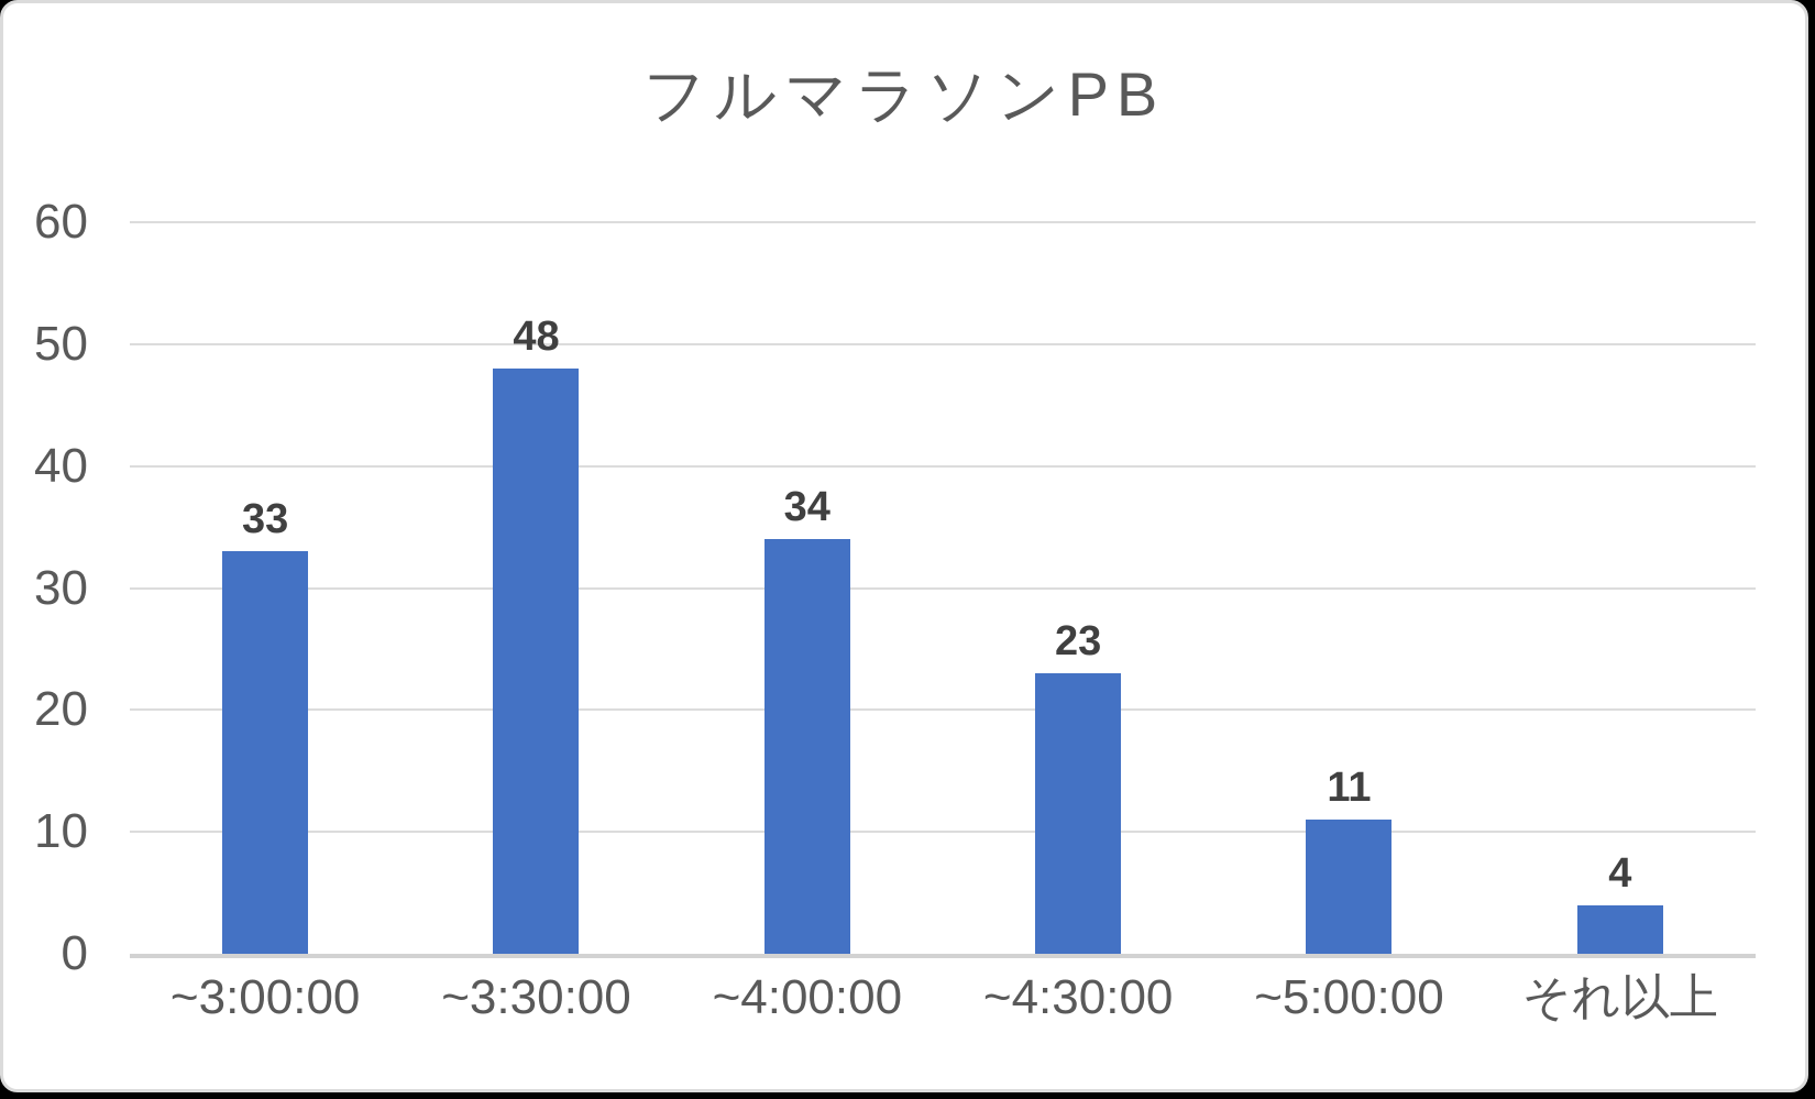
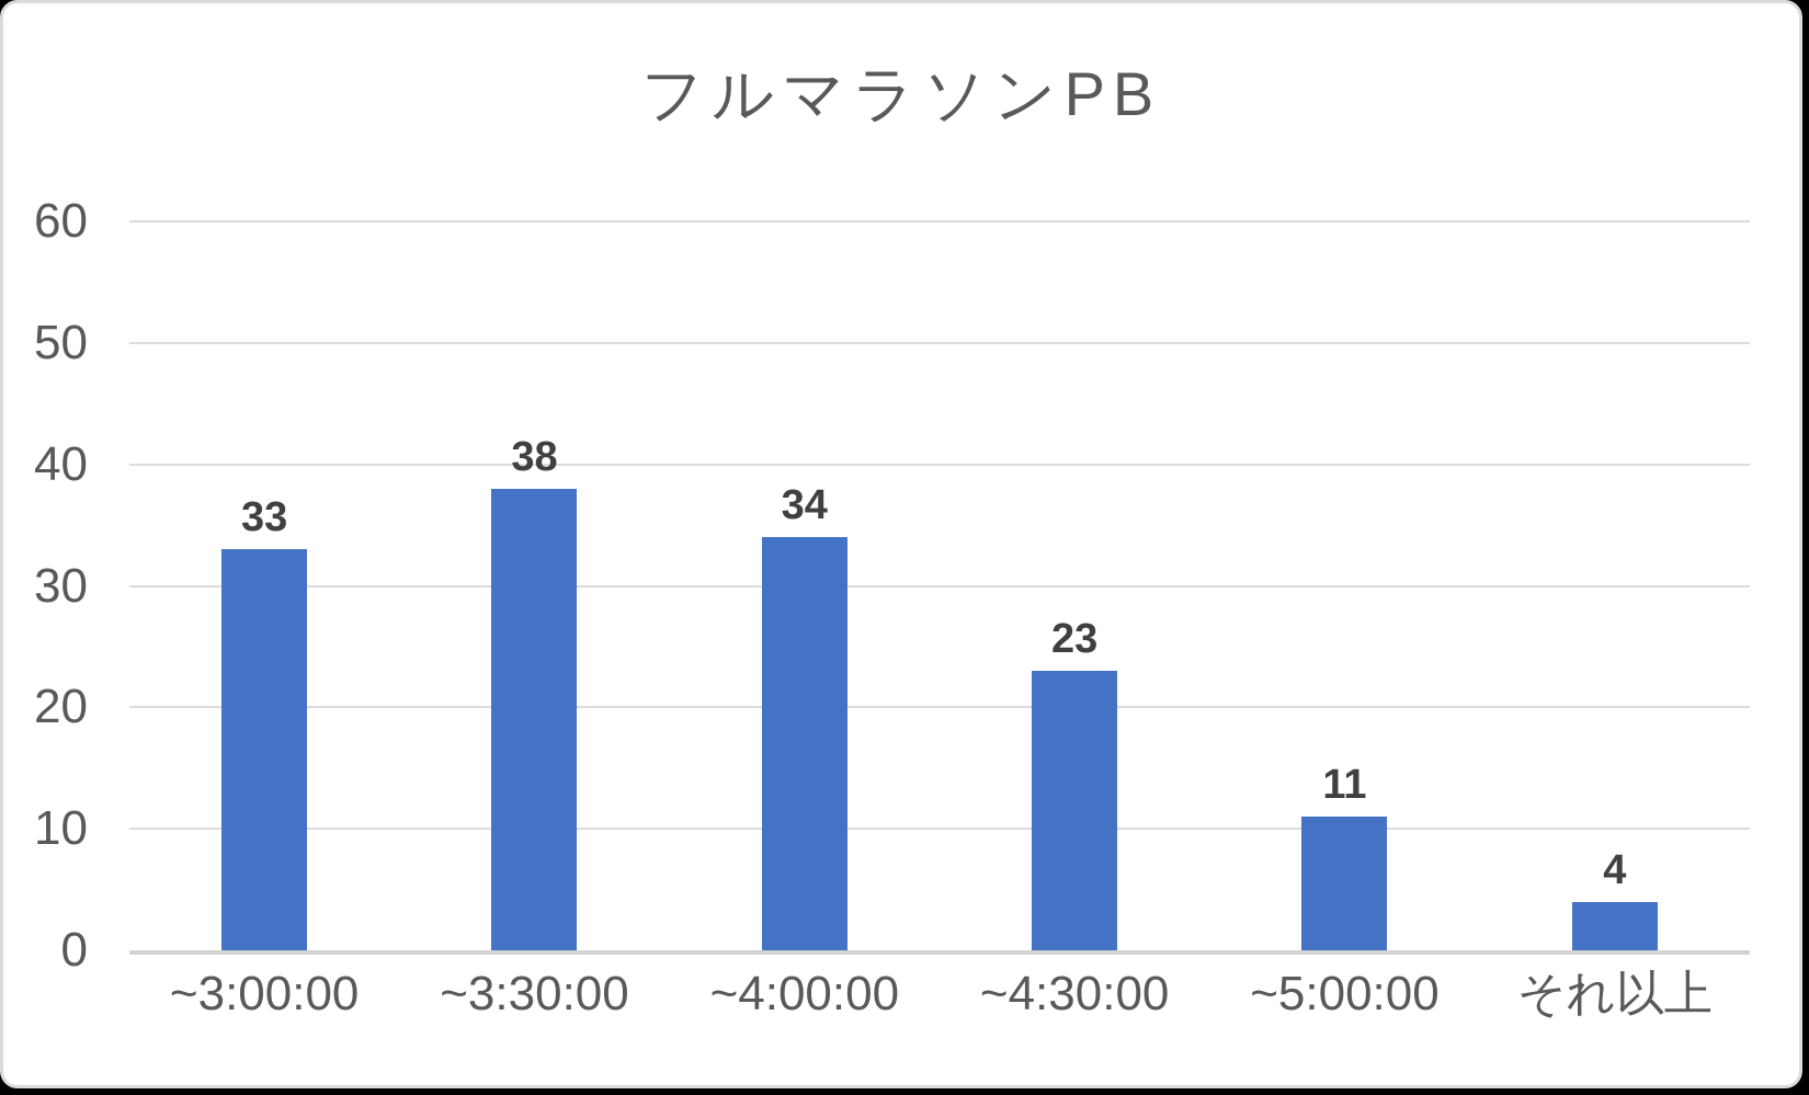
~3:30:00: 48 -> 38
